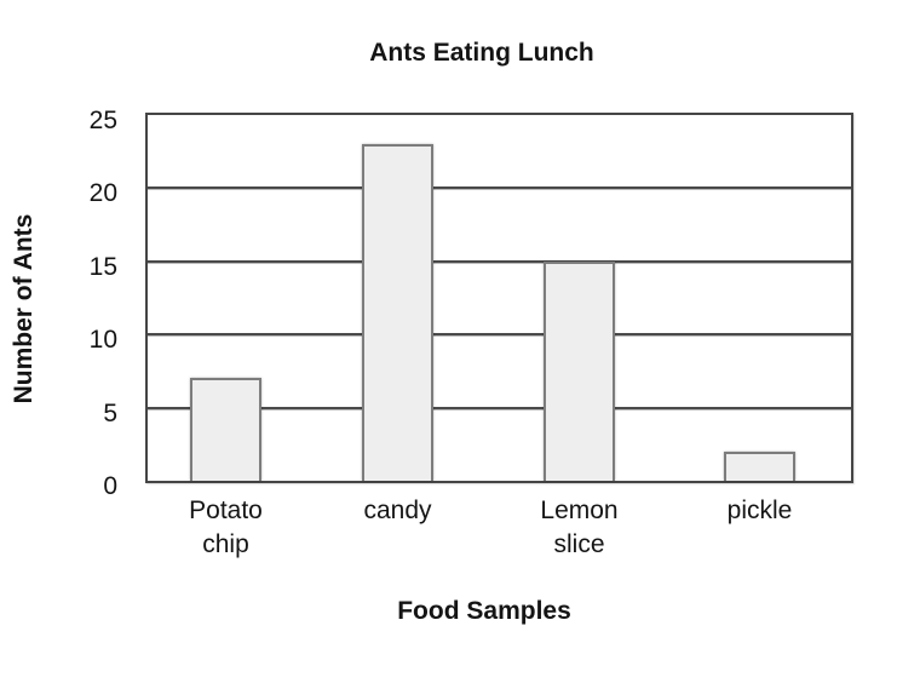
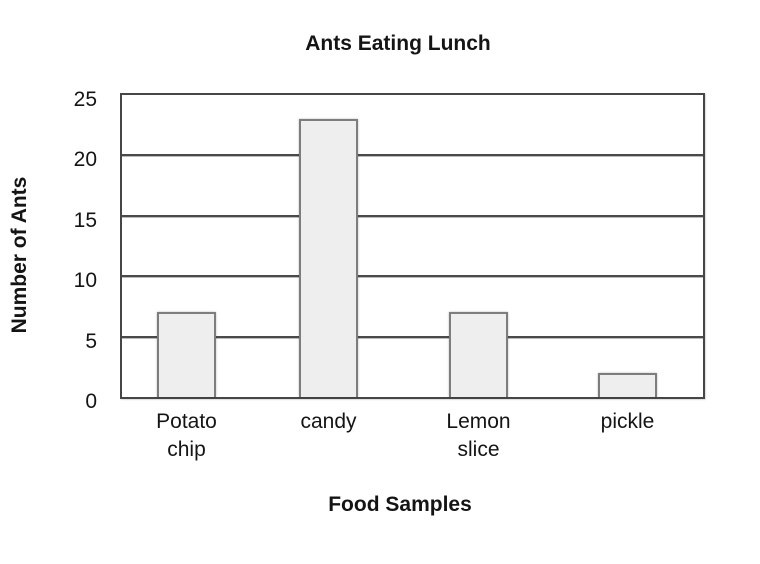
Lemon slice: 15 -> 7
